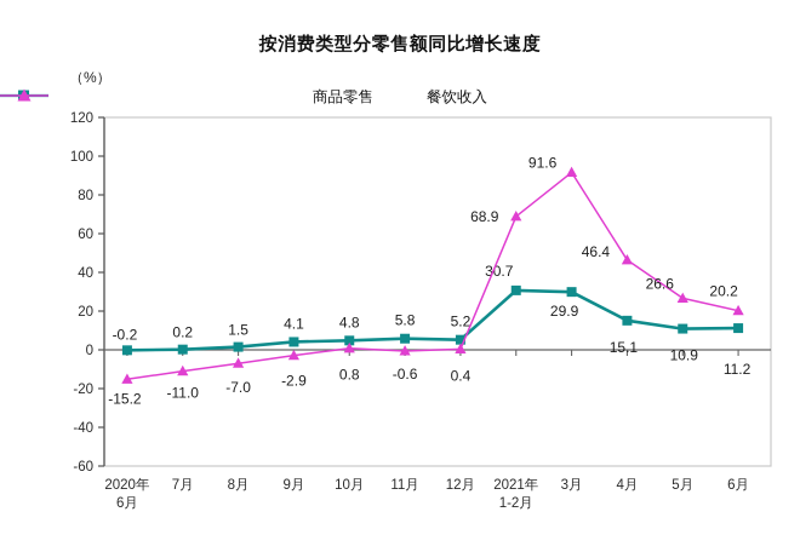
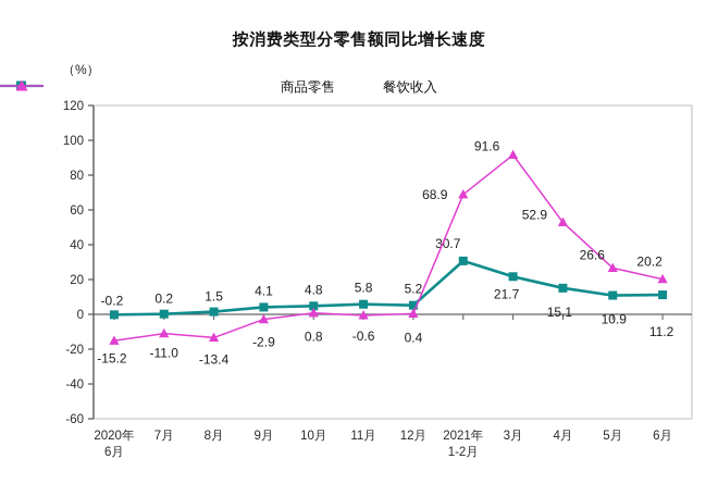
餐饮收入/8月: -7.0 -> -13.4
商品零售/3月: 29.9 -> 21.7
餐饮收入/4月: 46.4 -> 52.9
